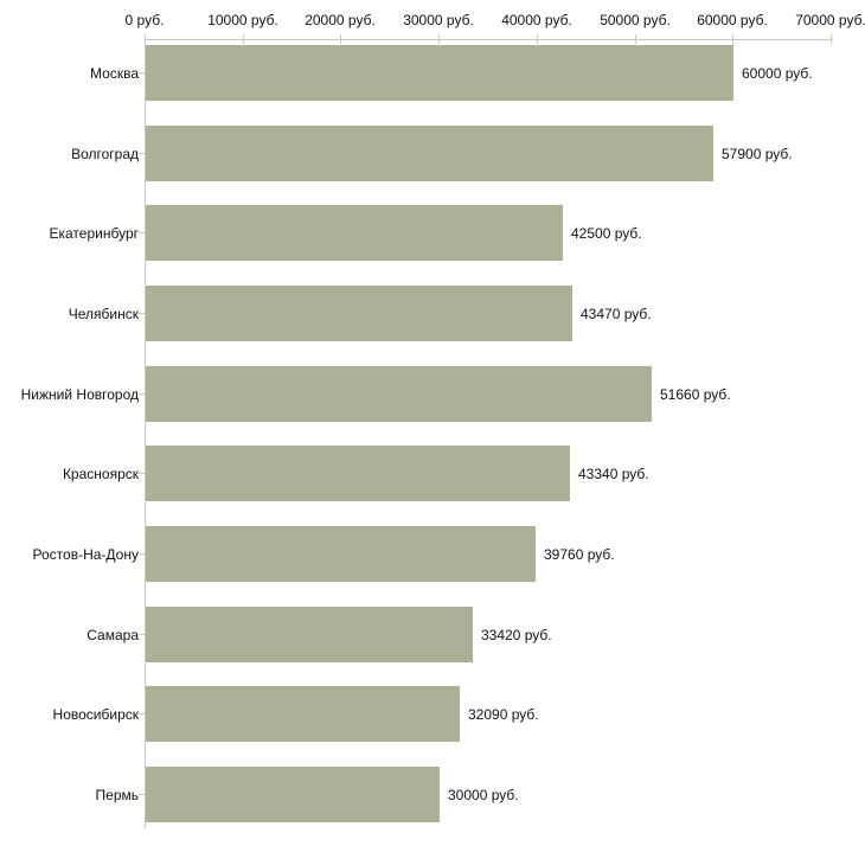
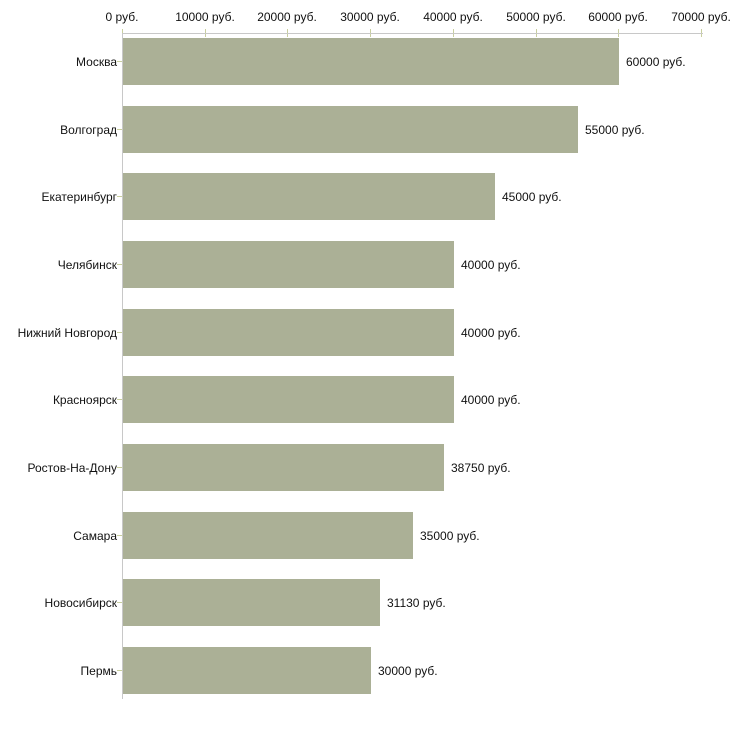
Волгоград: 57900 -> 55000
Екатеринбург: 42500 -> 45000
Челябинск: 43470 -> 40000
Нижний Новгород: 51660 -> 40000
Красноярск: 43340 -> 40000
Ростов-На-Дону: 39760 -> 38750
Самара: 33420 -> 35000
Новосибирск: 32090 -> 31130
